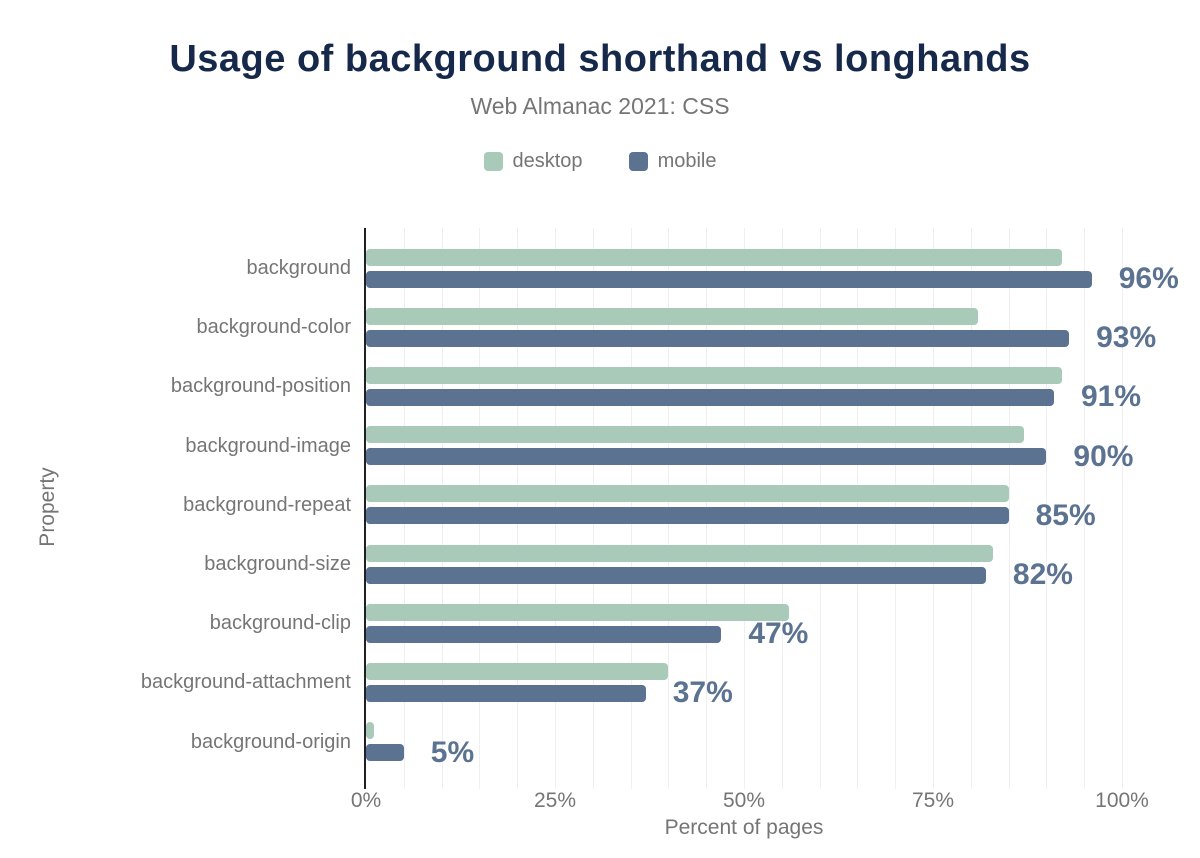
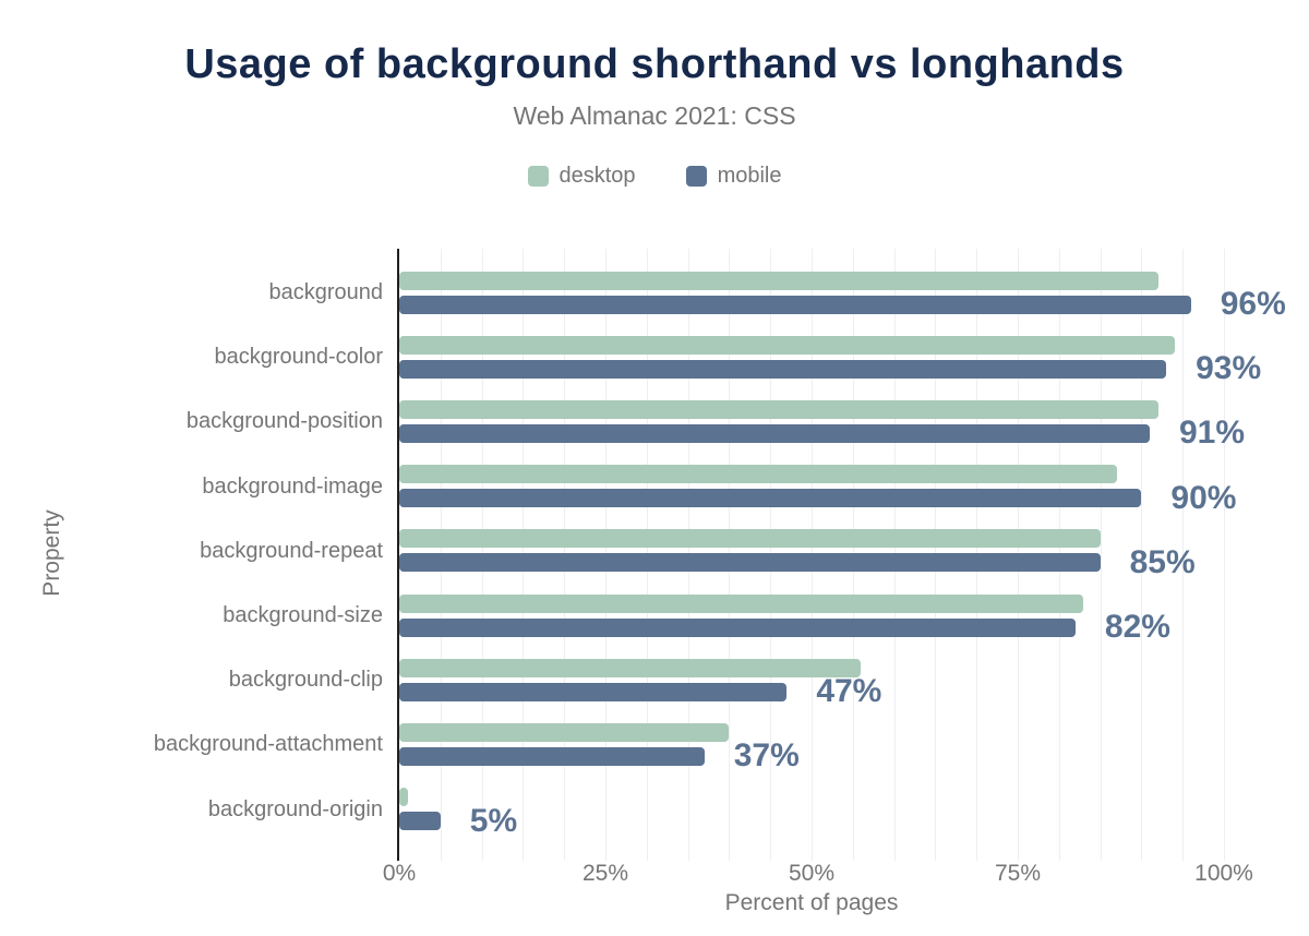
desktop/background-color: 81% -> 94%
